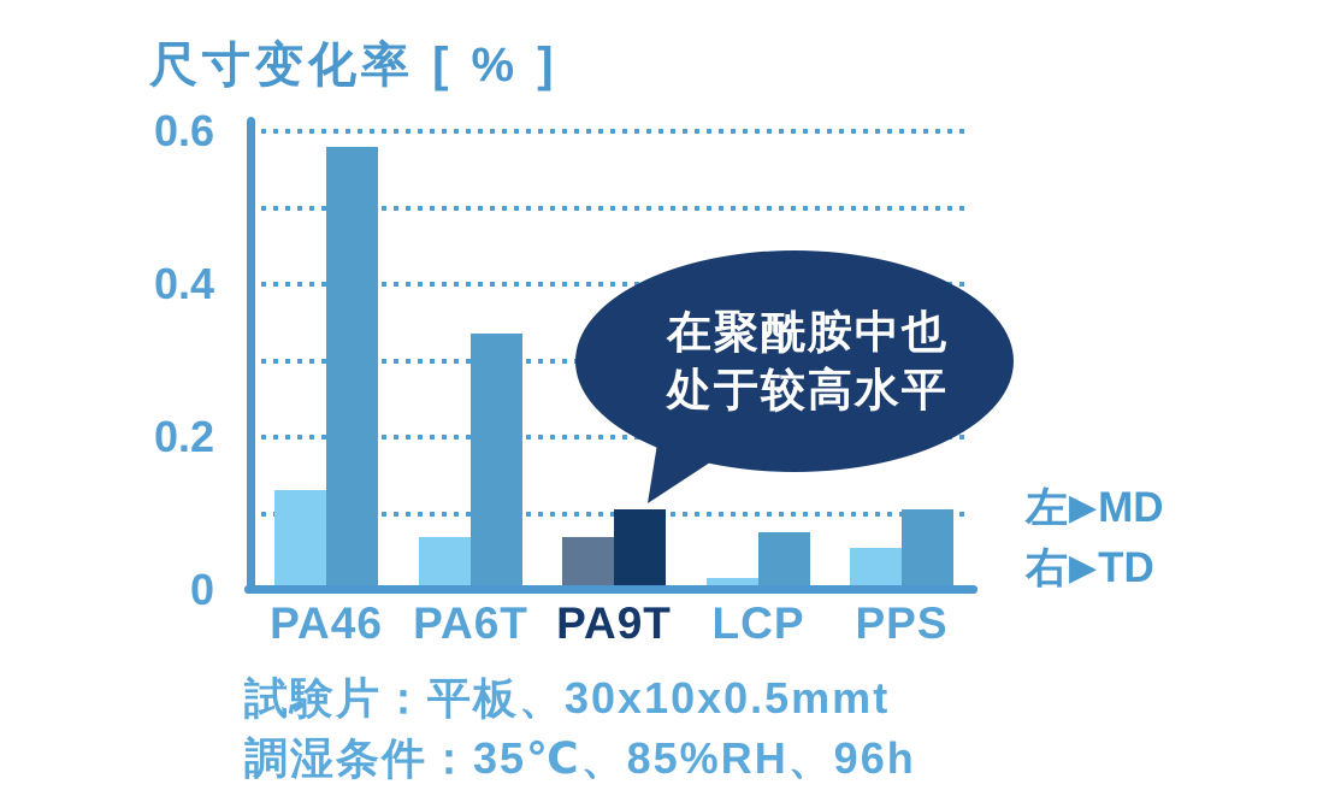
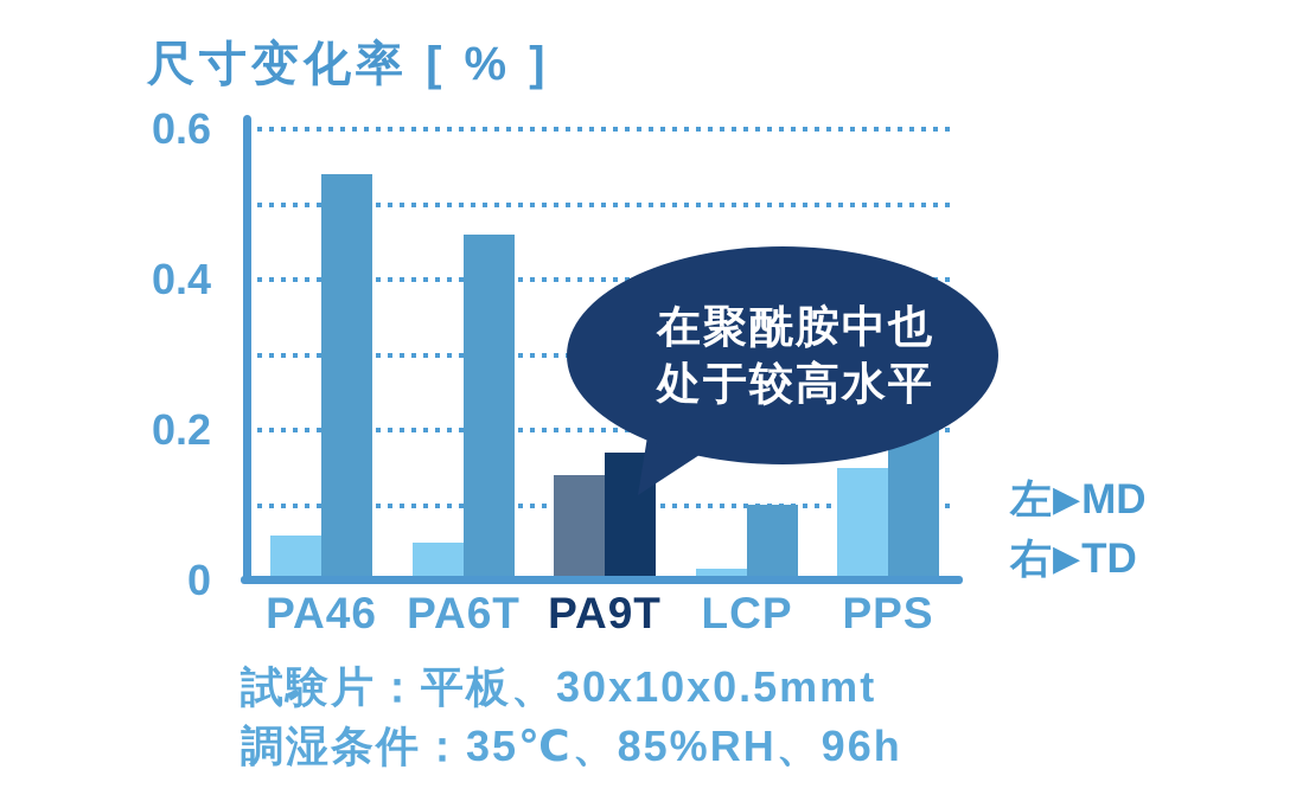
MD/PA46: 0.13 -> 0.06
TD/PA46: 0.58 -> 0.54
MD/PA6T: 0.07 -> 0.05
TD/PA6T: 0.34 -> 0.46
MD/PA9T: 0.07 -> 0.14
TD/PA9T: 0.10 -> 0.17
TD/LCP: 0.07 -> 0.10
MD/PPS: 0.06 -> 0.15
TD/PPS: 0.10 -> 0.22
